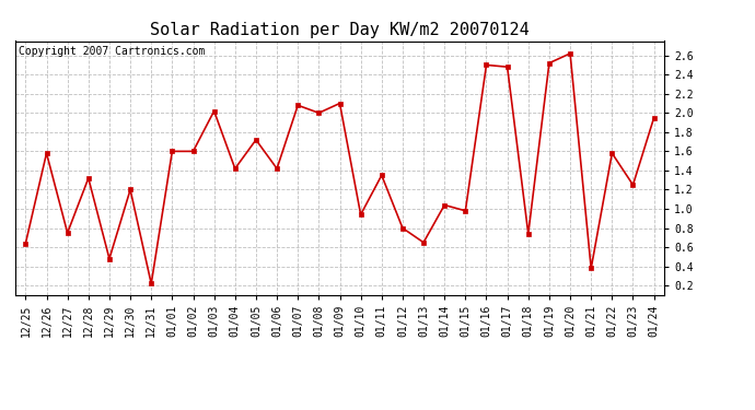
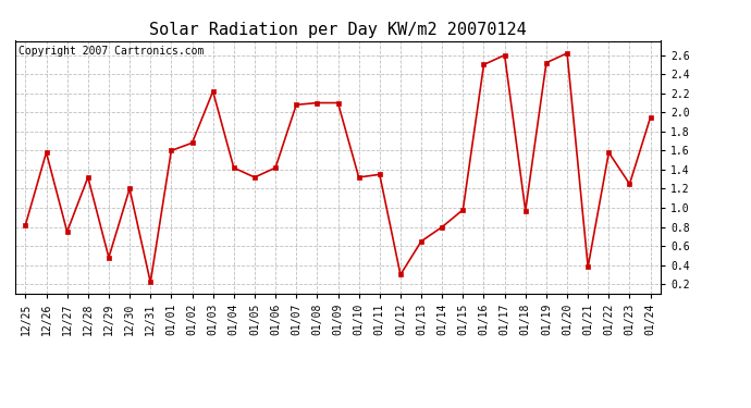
12/25: 0.64 -> 0.82
01/02: 1.60 -> 1.68
01/03: 2.02 -> 2.22
01/05: 1.72 -> 1.32
01/08: 2.00 -> 2.10
01/10: 0.94 -> 1.32
01/12: 0.80 -> 0.30
01/14: 1.04 -> 0.80
01/17: 2.48 -> 2.60
01/18: 0.74 -> 0.97
